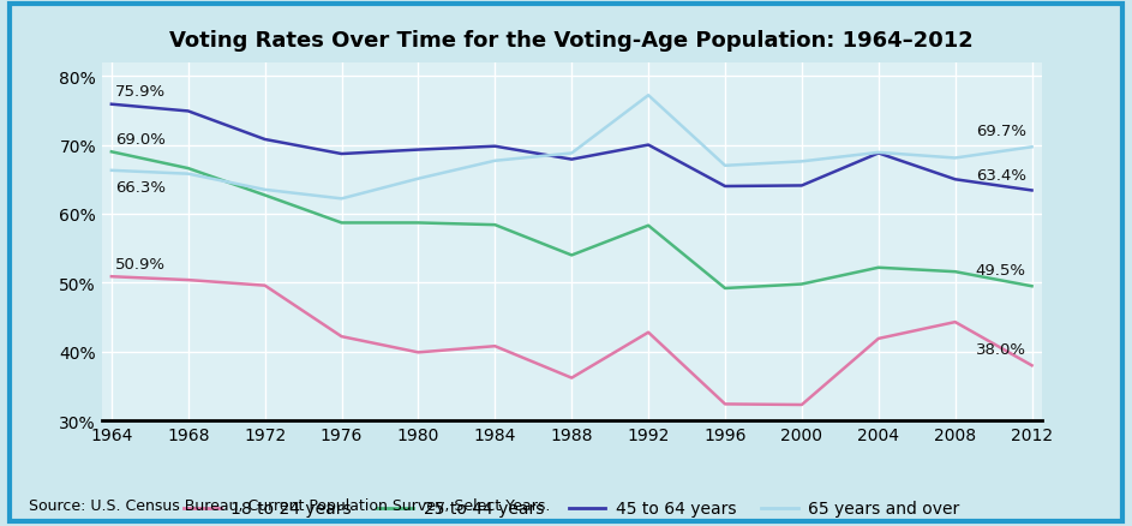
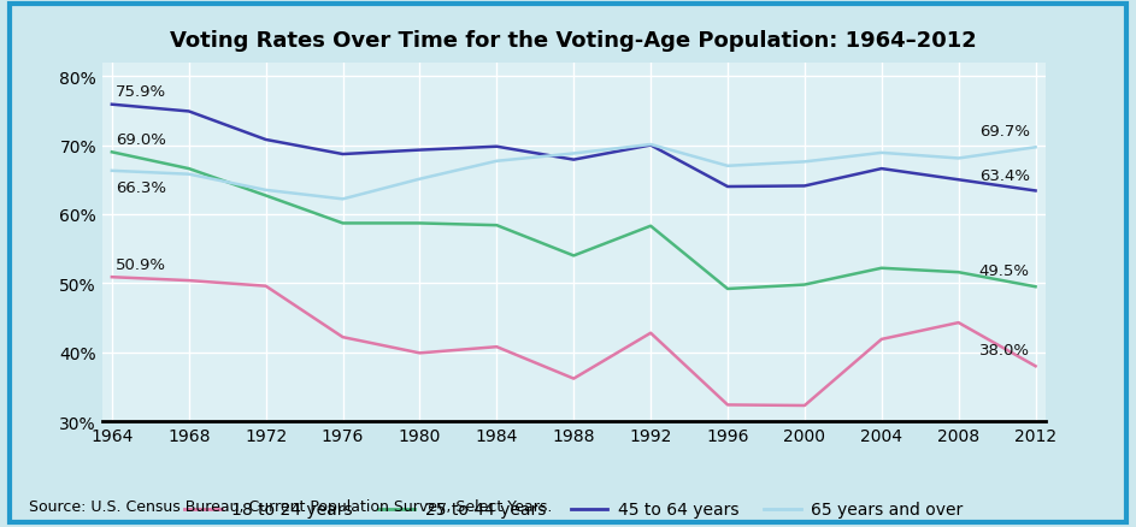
65 years and over/1992: 77.2% -> 70.1%
45 to 64 years/2004: 68.8% -> 66.6%
